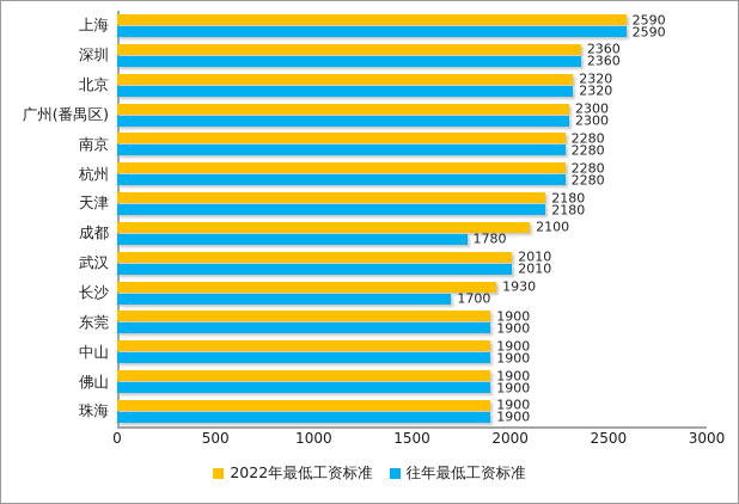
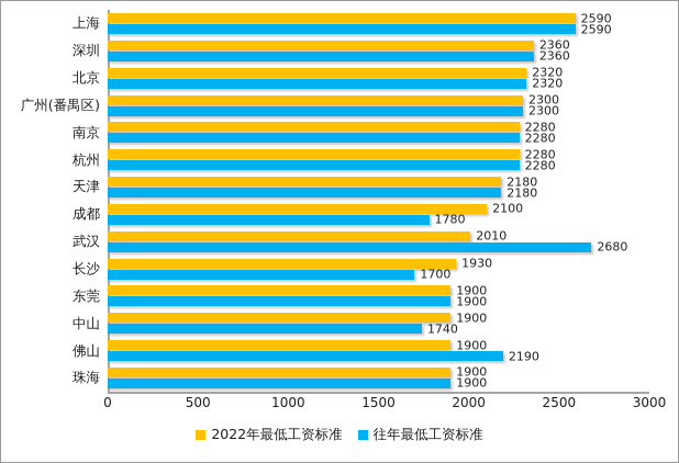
往年最低工资标准/武汉: 2010 -> 2680
往年最低工资标准/中山: 1900 -> 1740
往年最低工资标准/佛山: 1900 -> 2190
